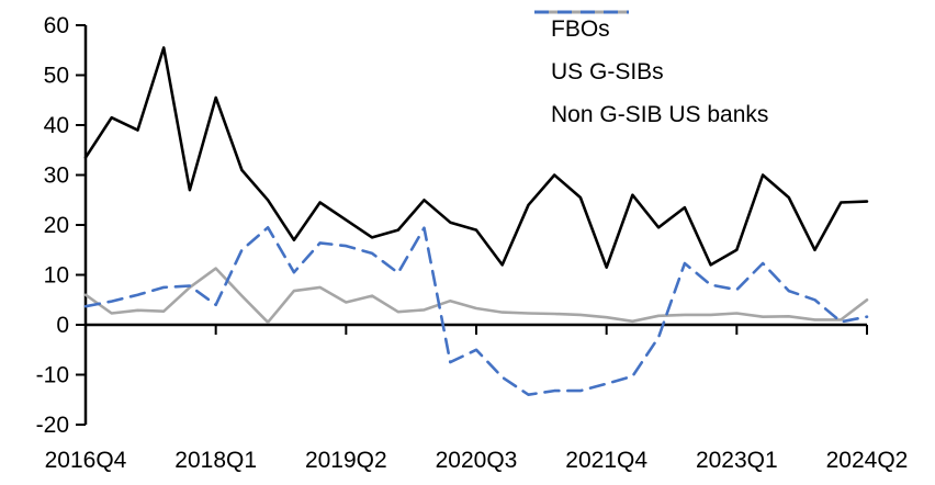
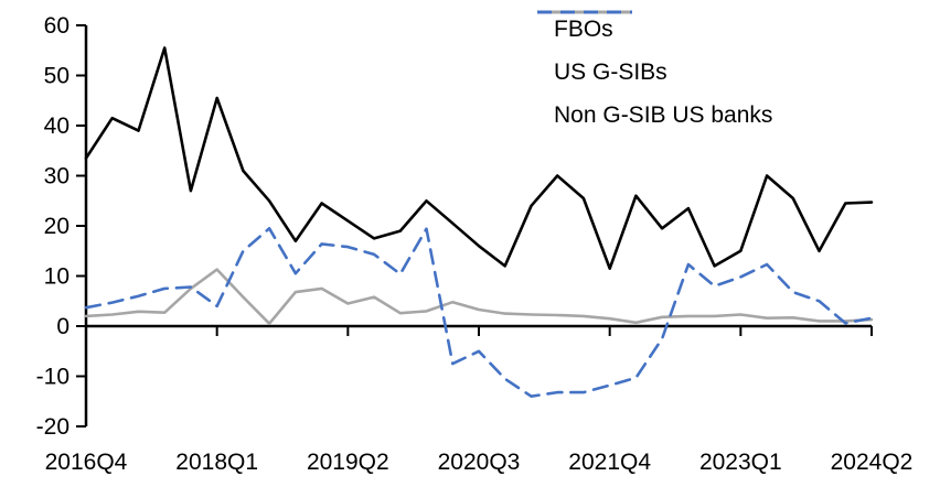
US G-SIBs/2016Q4: 6 -> 2
FBOs/2020Q3: 19 -> 16
Non G-SIB US banks/2023Q1: 7 -> 10
US G-SIBs/2024Q2: 5 -> 1
